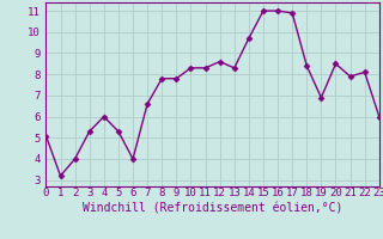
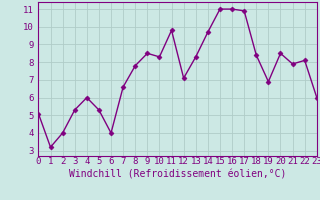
9: 7.8 -> 8.5
11: 8.3 -> 9.8
12: 8.6 -> 7.1
